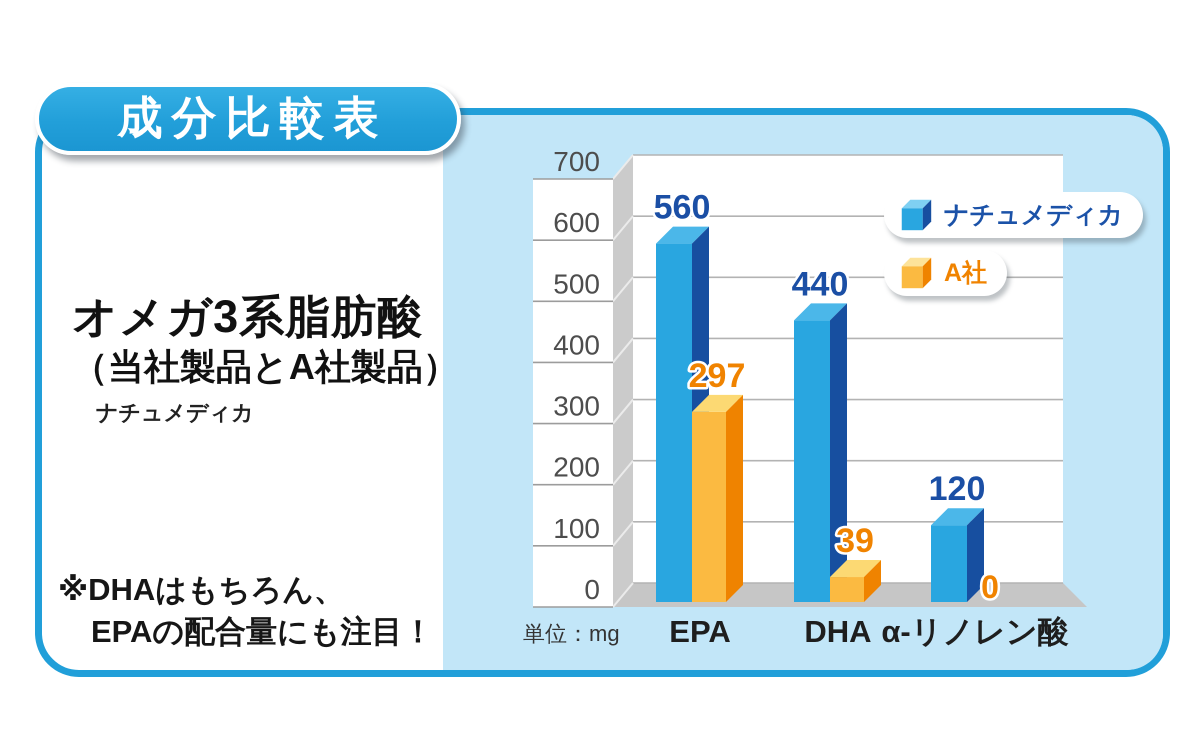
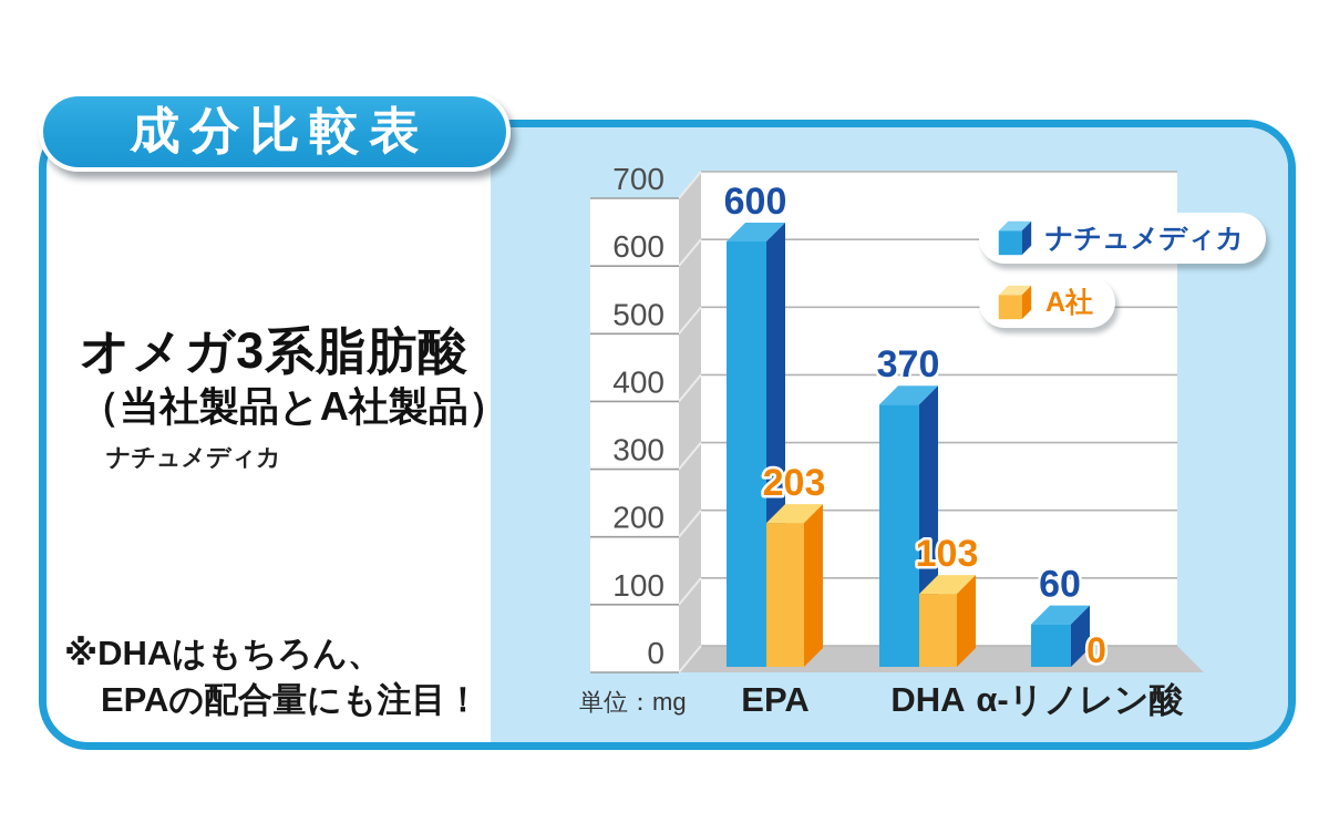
ナチュメディカ/EPA: 560 -> 600
A社/EPA: 297 -> 203
ナチュメディカ/DHA: 440 -> 370
A社/DHA: 39 -> 103
ナチュメディカ/α-リノレン酸: 120 -> 60
